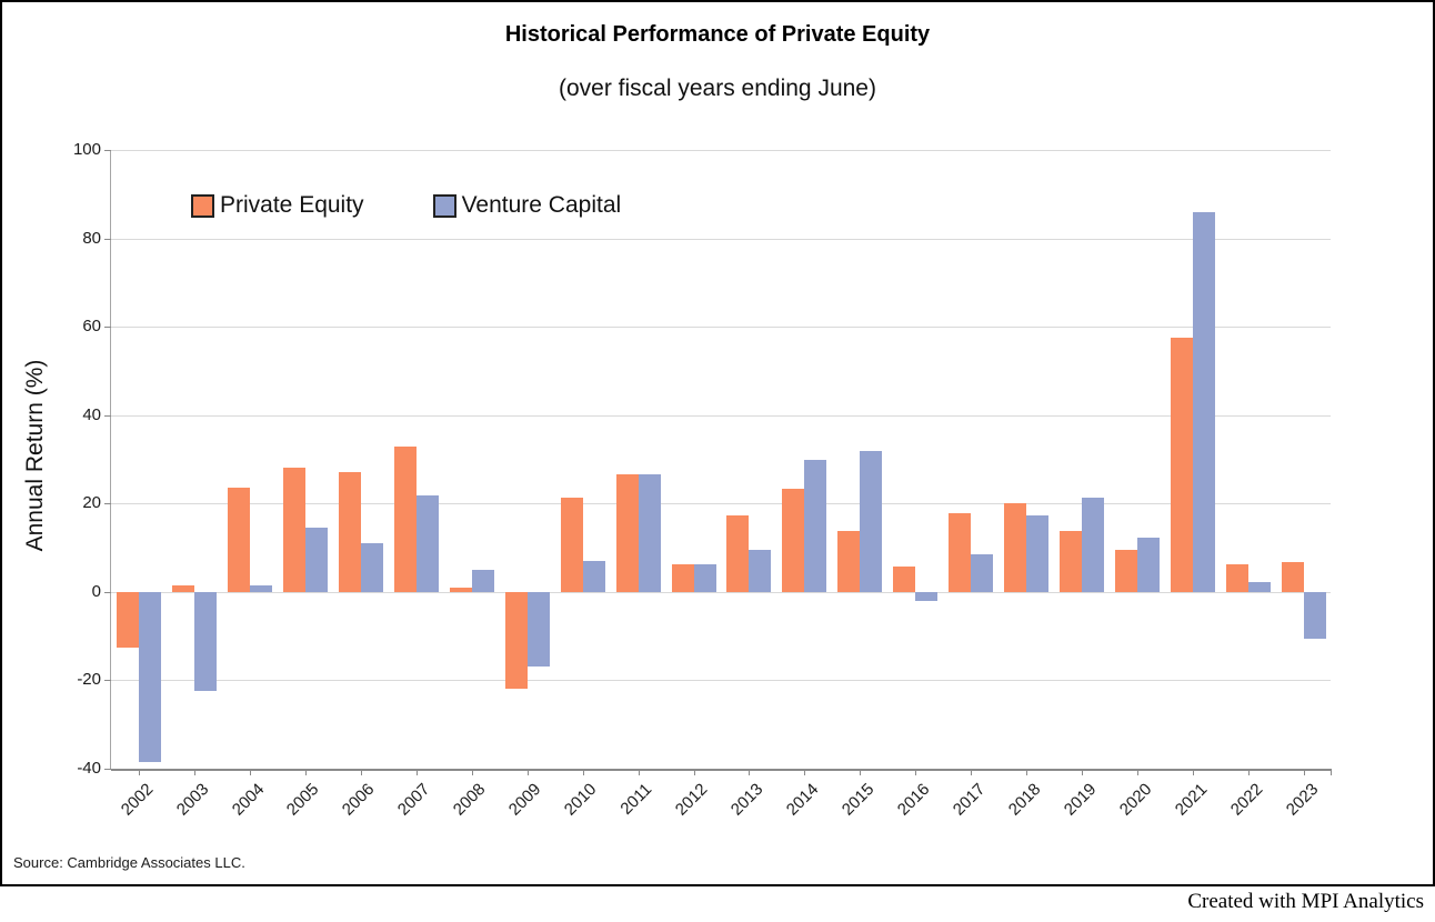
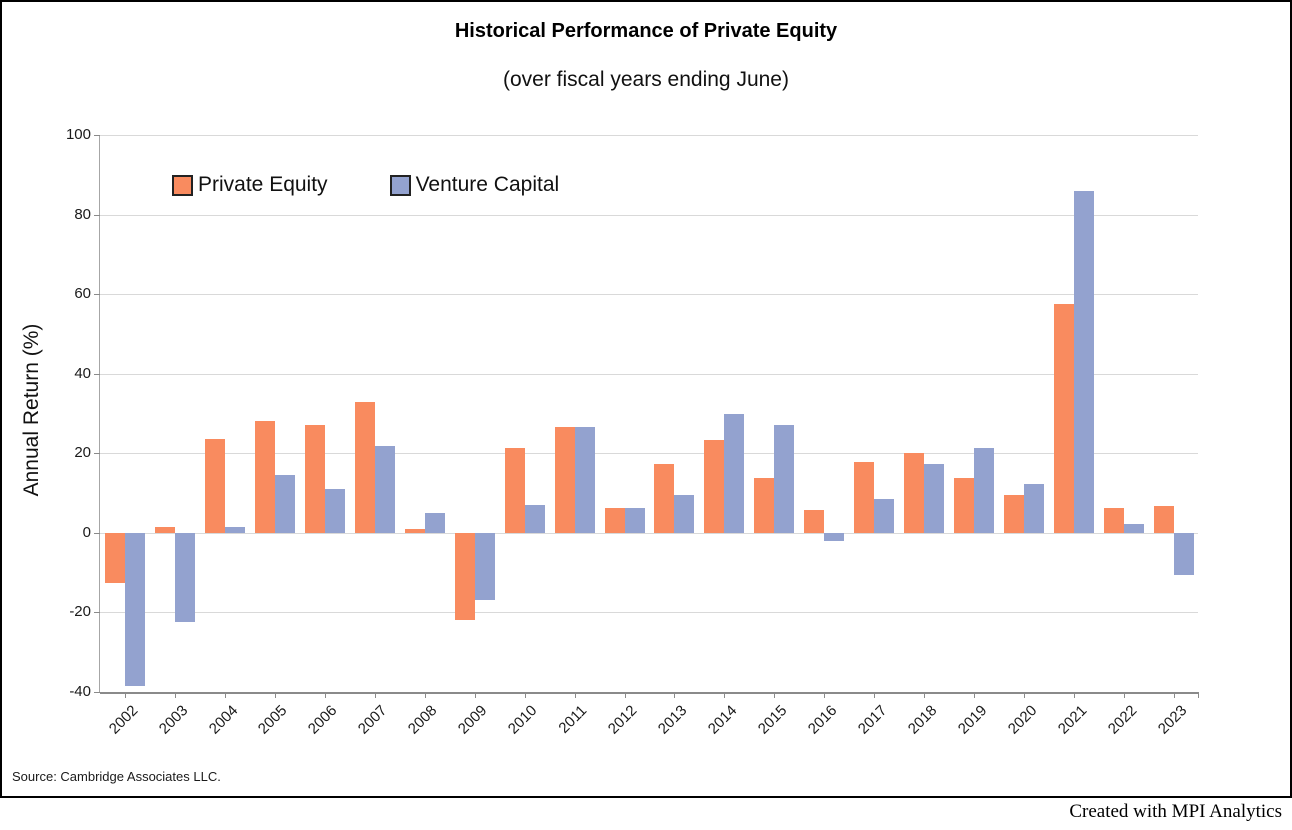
Venture Capital/2015: 32 -> 27
